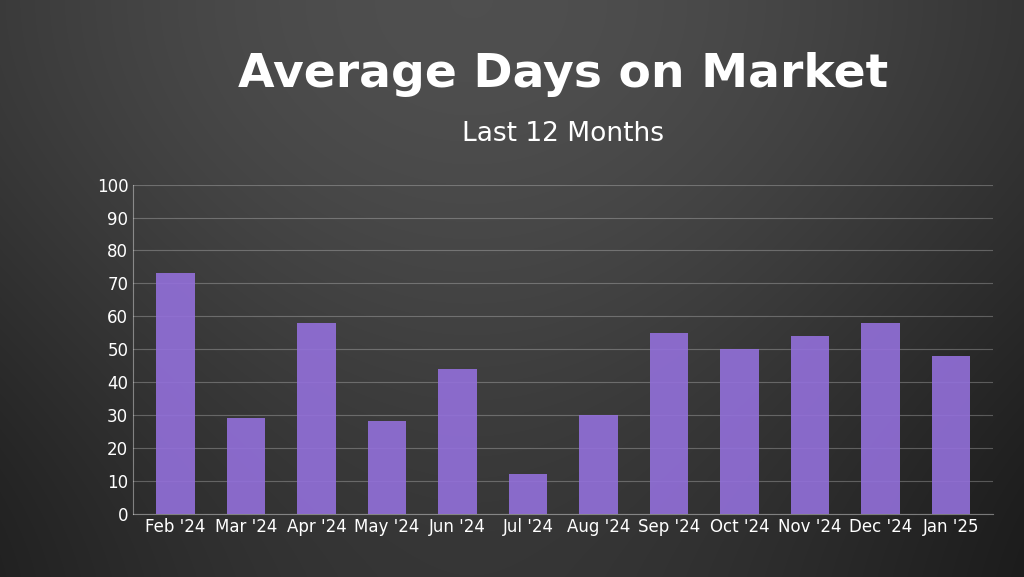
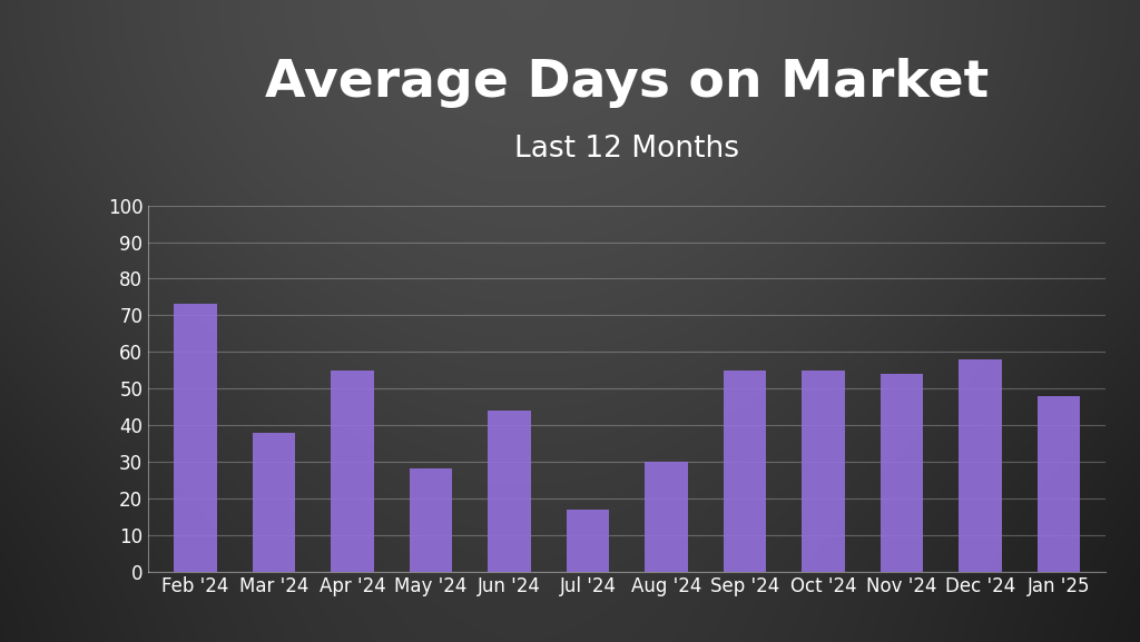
Mar '24: 29 -> 38
Apr '24: 58 -> 55
Jul '24: 12 -> 17
Oct '24: 50 -> 55
